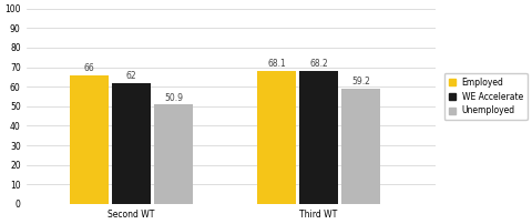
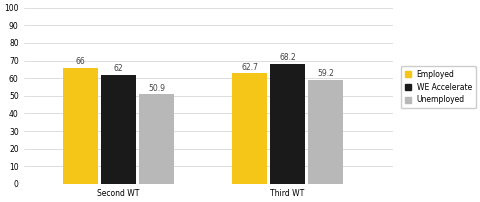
Employed/Third WT: 68.1 -> 62.7
